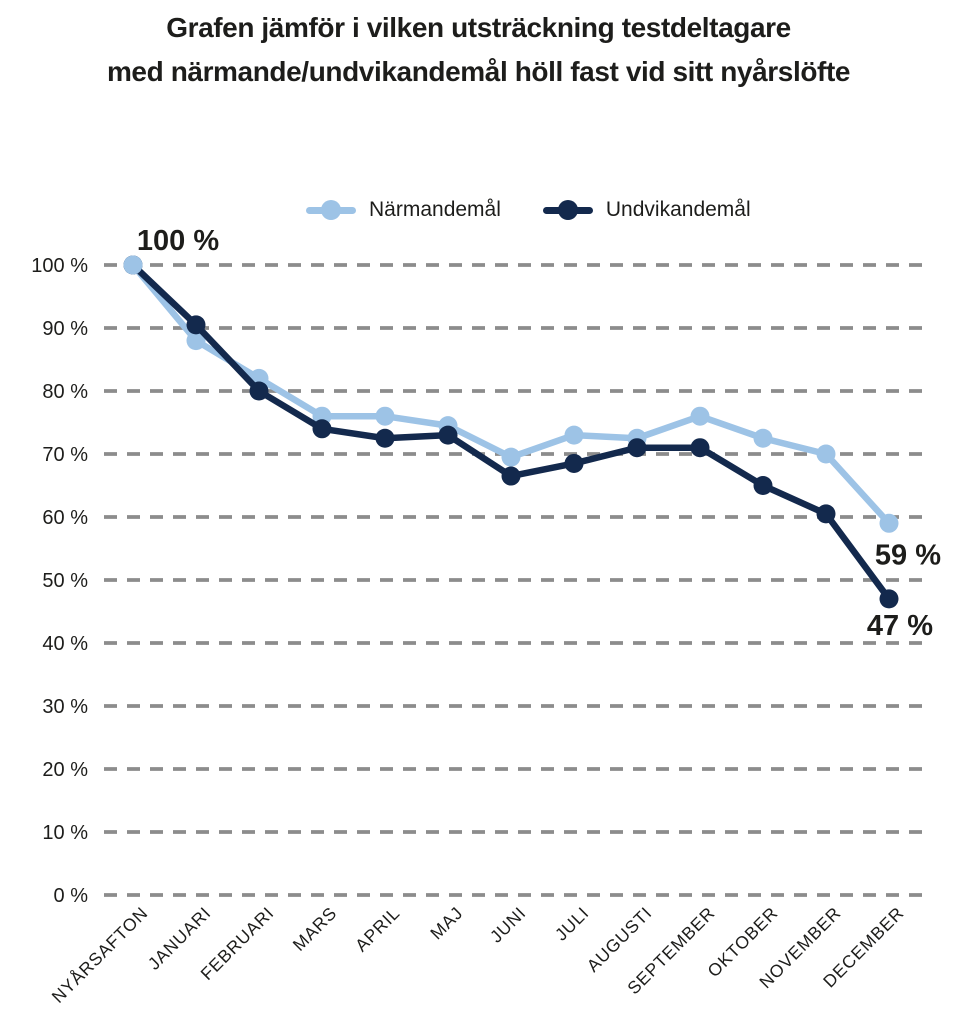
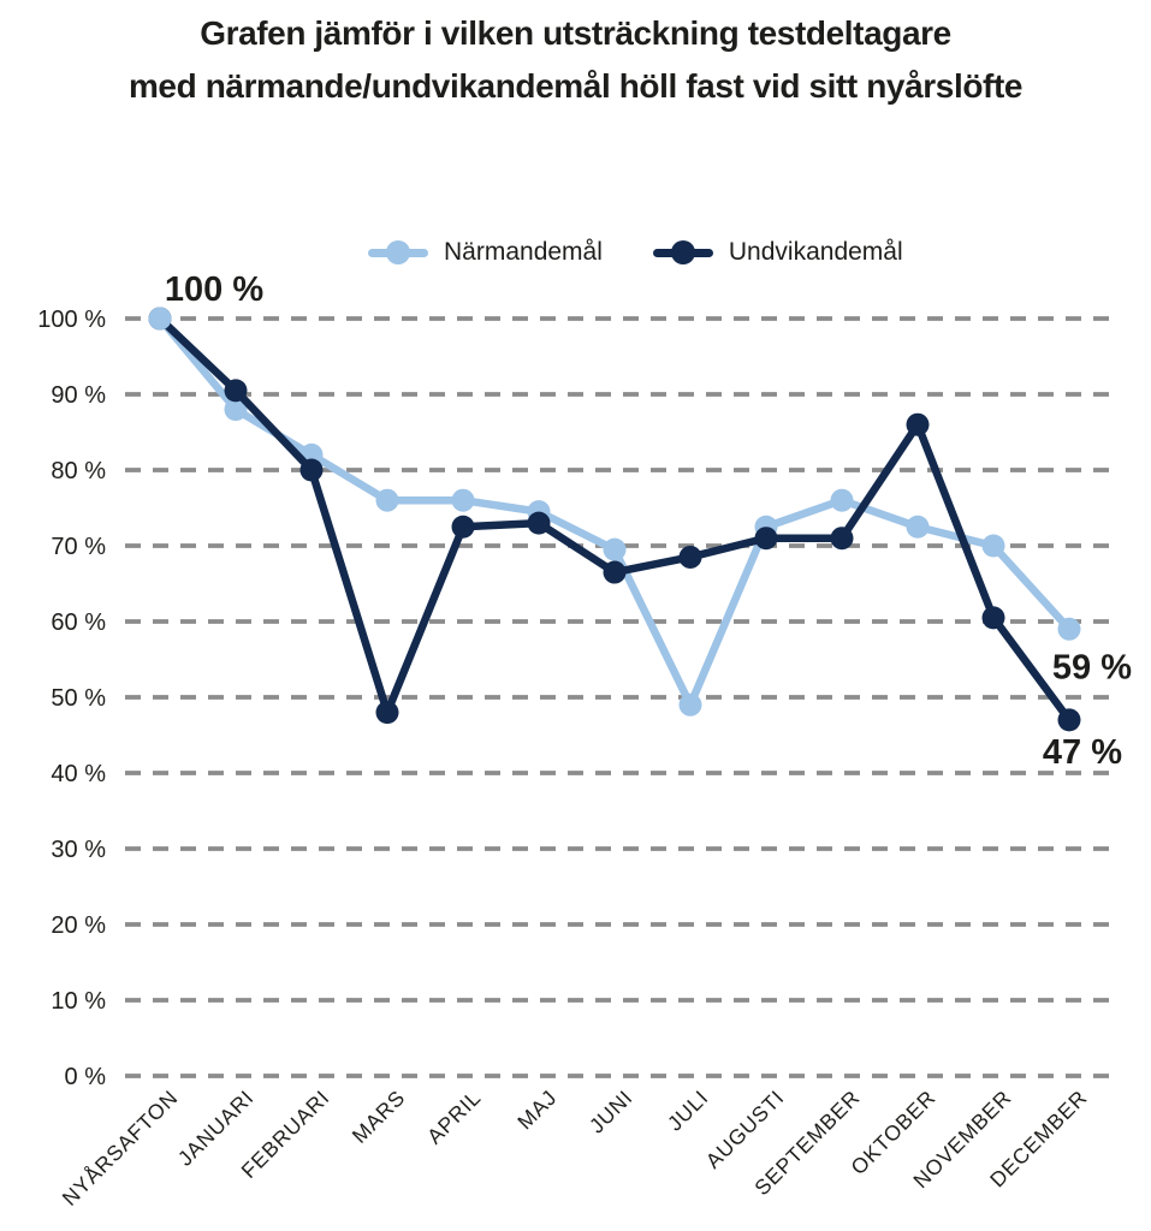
Undvikandemål/MARS: 74% -> 48%
Närmandemål/JULI: 73% -> 49%
Undvikandemål/OKTOBER: 65% -> 86%
